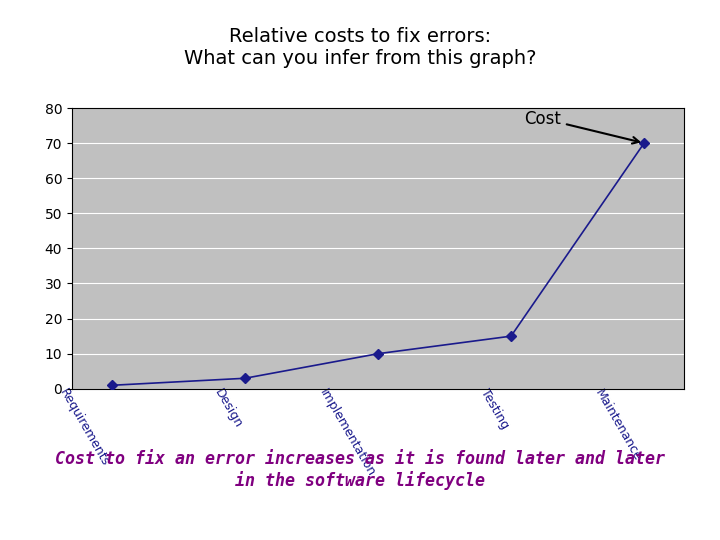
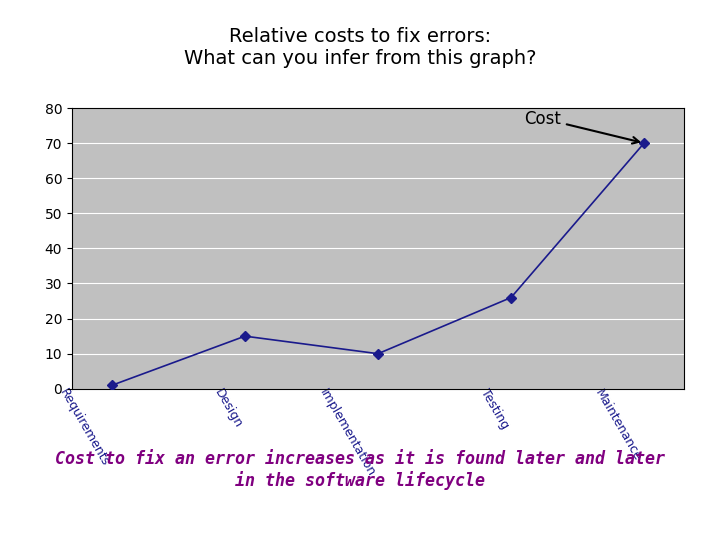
Design: 3 -> 15
Testing: 15 -> 26
